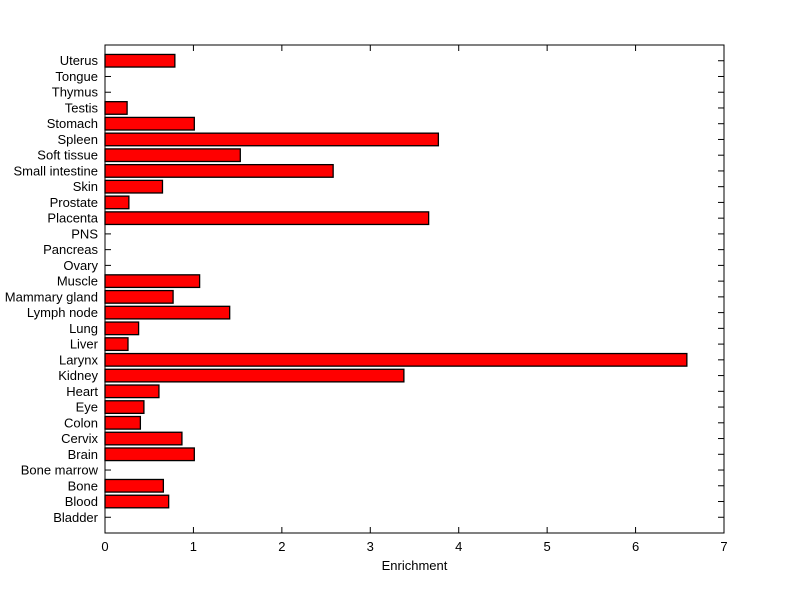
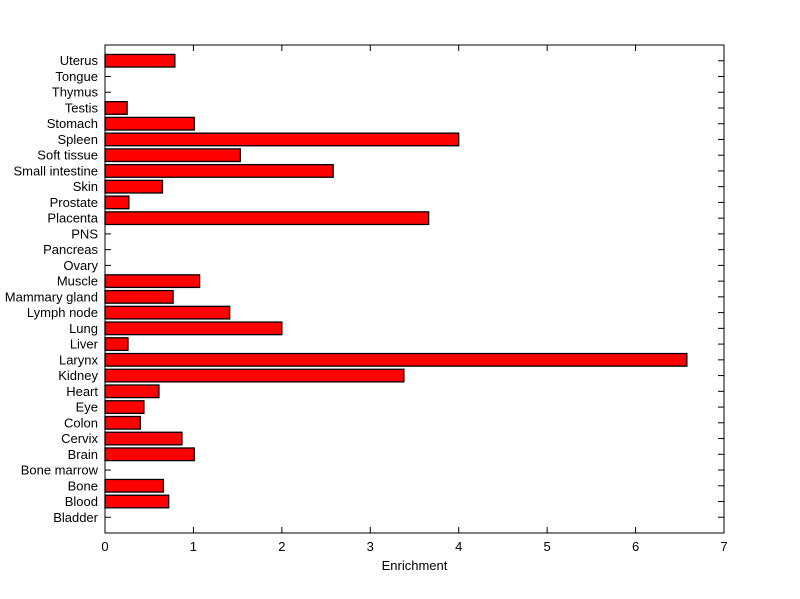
Spleen: 3.8 -> 4.0
Lung: 0.4 -> 2.0
